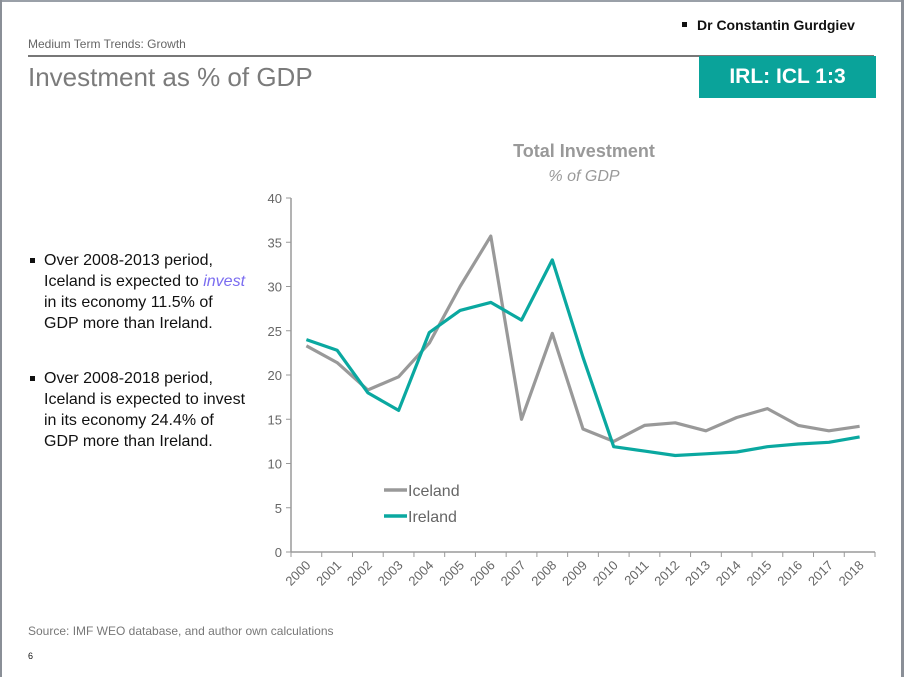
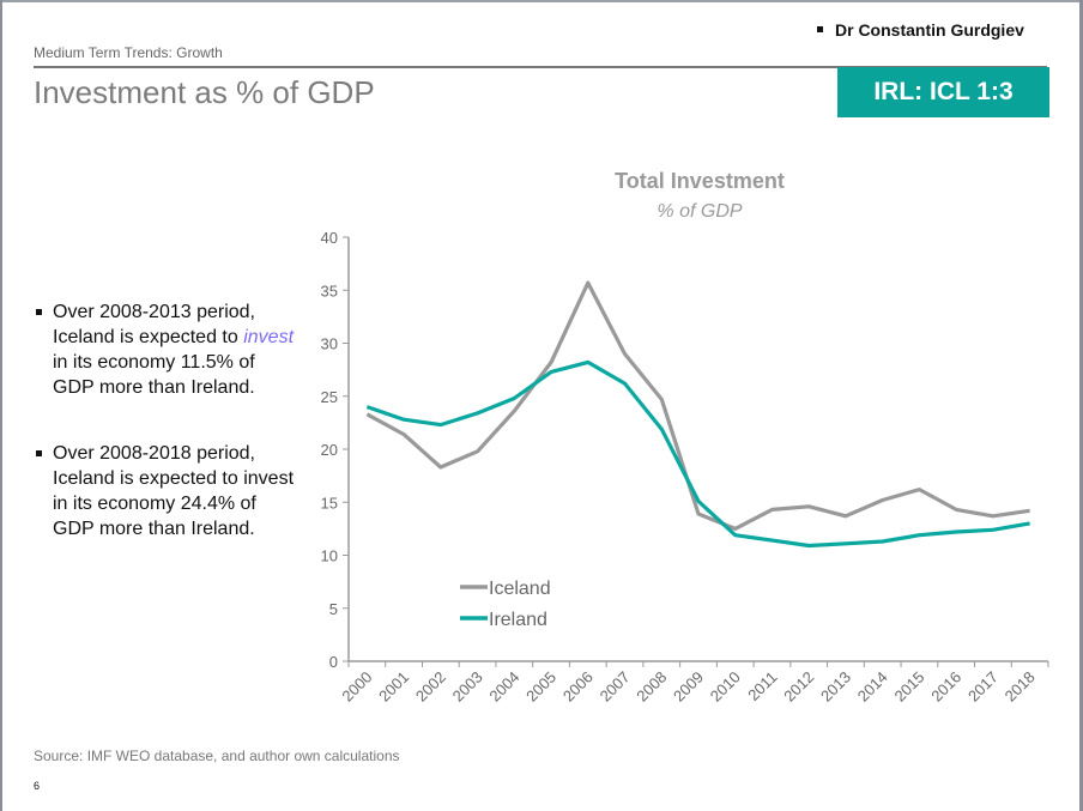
Ireland/2002: 18 -> 22
Ireland/2003: 16 -> 23
Iceland/2005: 30 -> 28
Iceland/2007: 15 -> 29
Ireland/2008: 33 -> 22
Ireland/2009: 22 -> 15
